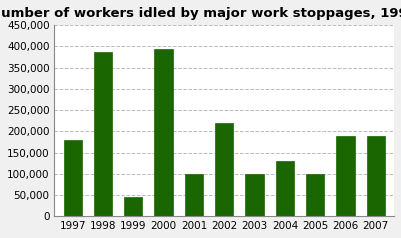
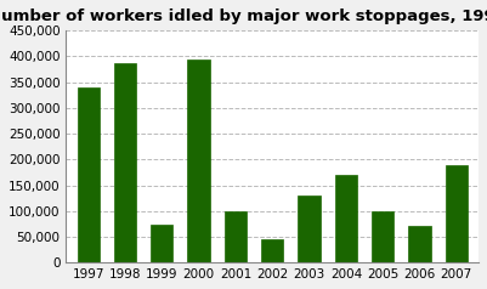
1997: 180,000 -> 339,000
1999: 45,000 -> 73,000
2002: 220,000 -> 46,000
2003: 100,000 -> 129,000
2004: 130,000 -> 171,000
2006: 190,000 -> 70,000
